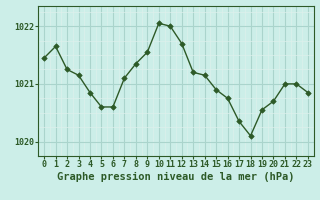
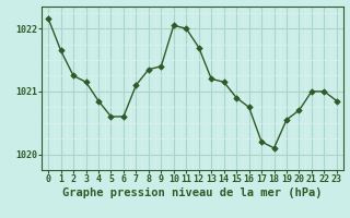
0: 1021.45 -> 1022.16
9: 1021.55 -> 1021.40
17: 1020.35 -> 1020.20
